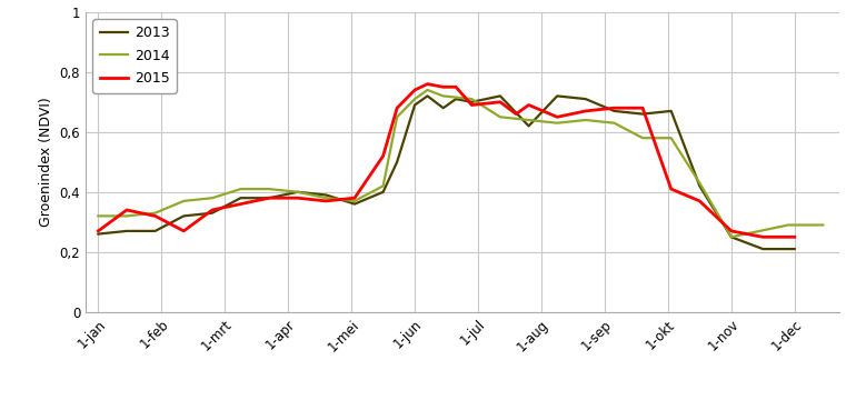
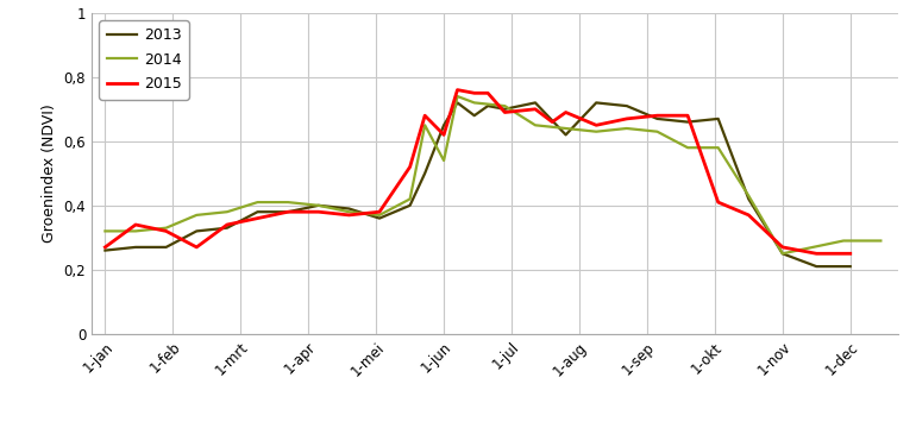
2013/1-jun: 0,69 -> 0,65
2014/1-jun: 0,71 -> 0,54
2015/1-jun: 0,74 -> 0,62
